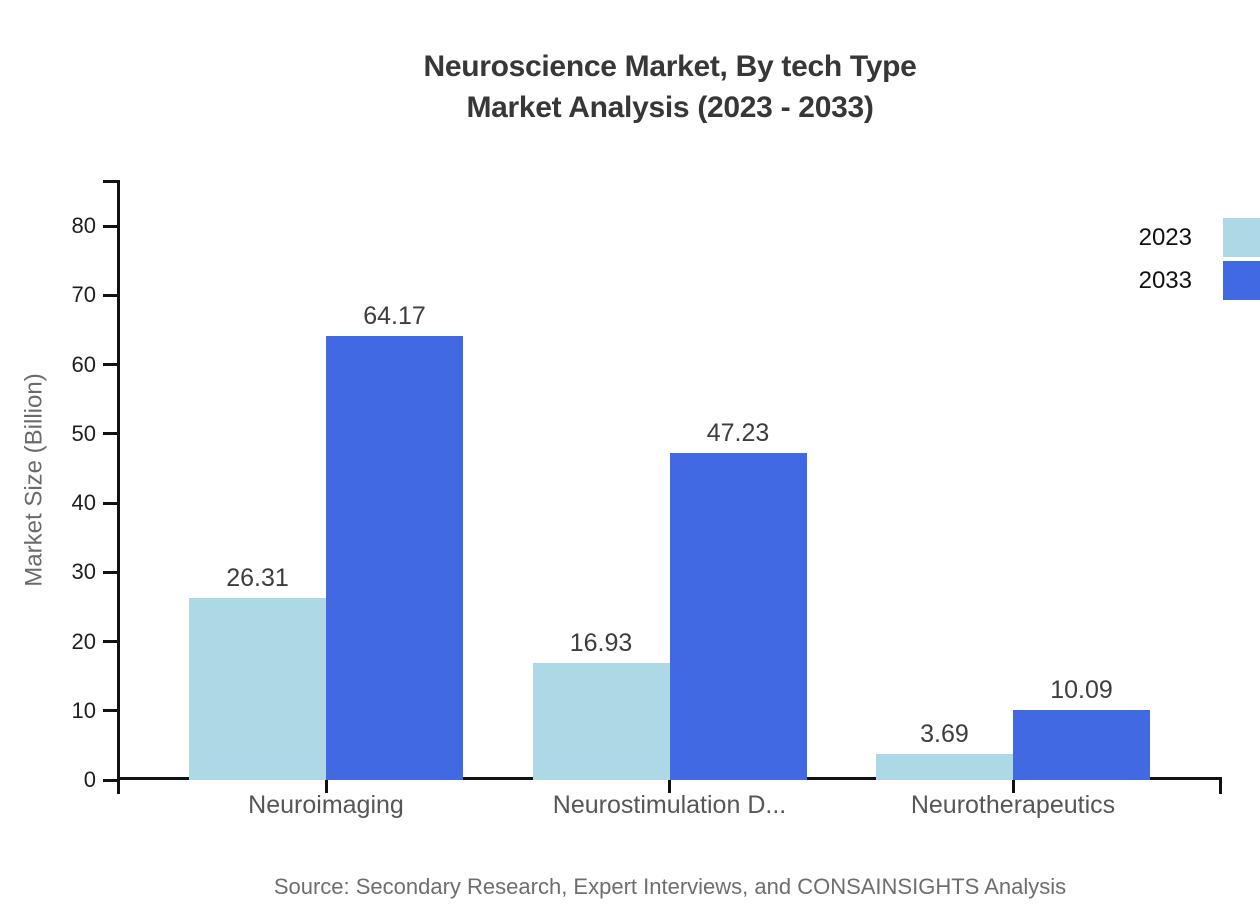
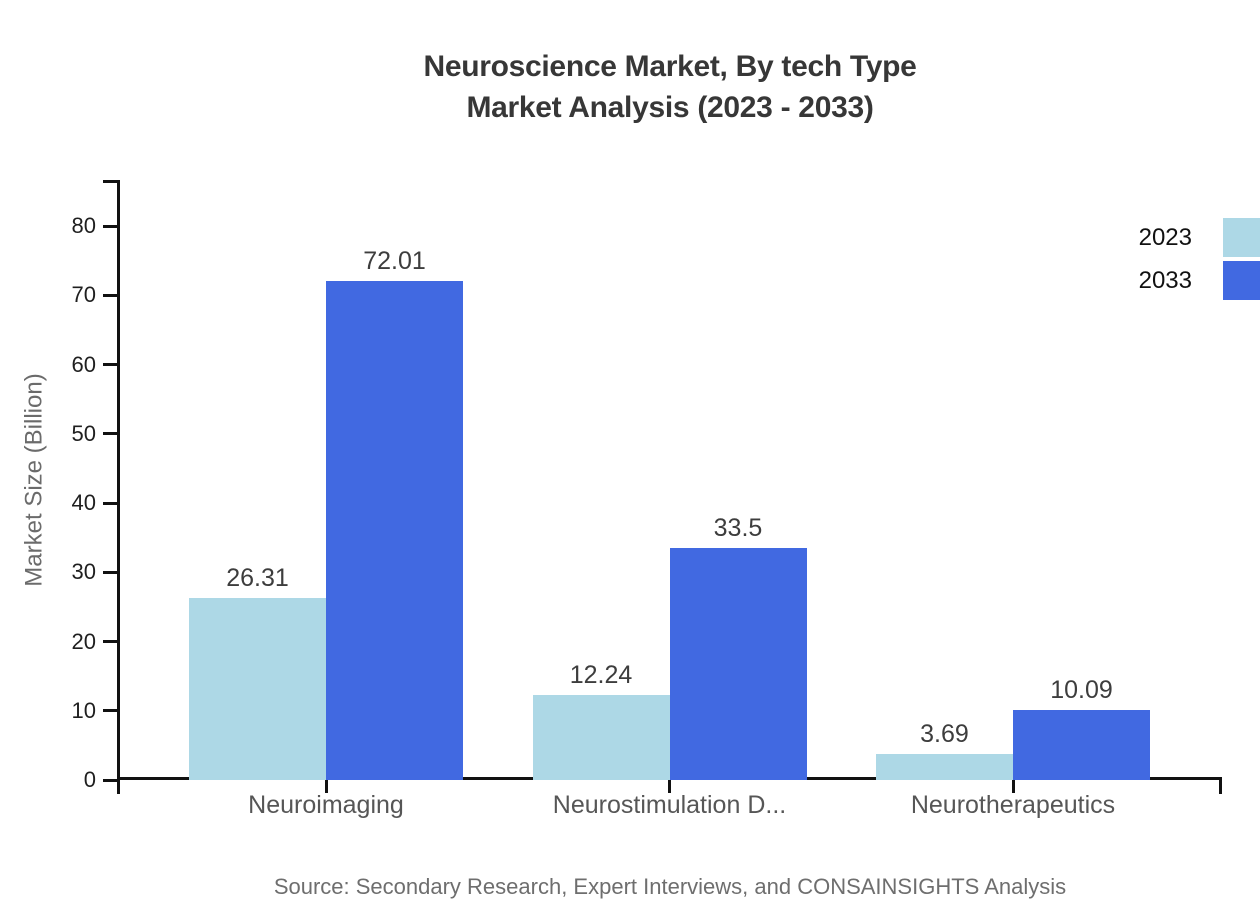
2033/Neuroimaging: 64.17 -> 72.01
2023/Neurostimulation D...: 16.93 -> 12.24
2033/Neurostimulation D...: 47.23 -> 33.5
